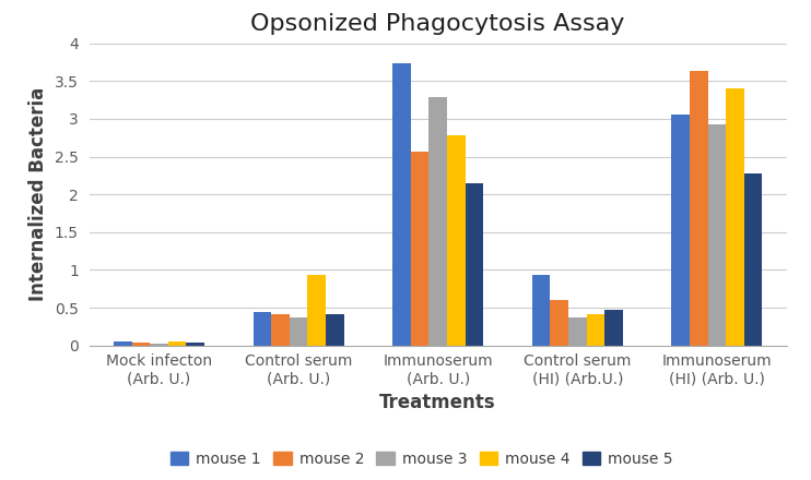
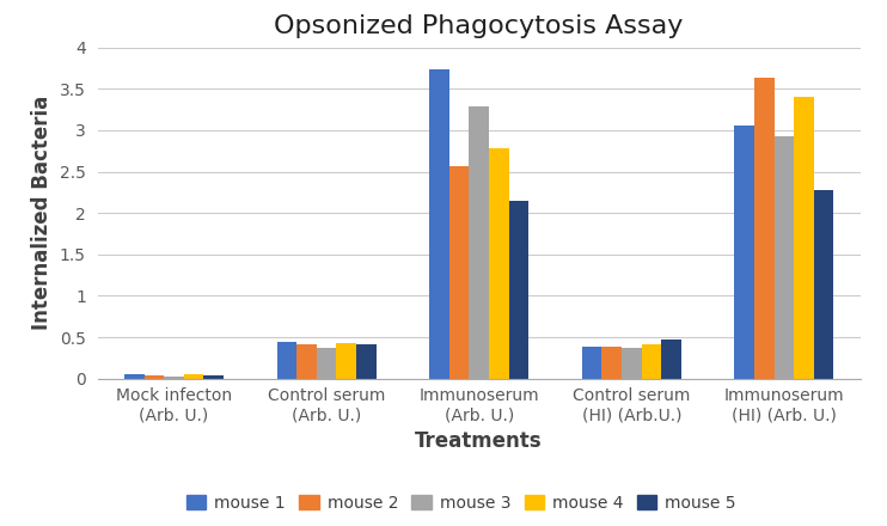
mouse 4/Control serum (Arb. U.): 0.94 -> 0.43
mouse 1/Control serum (HI) (Arb.U.): 0.94 -> 0.38
mouse 2/Control serum (HI) (Arb.U.): 0.60 -> 0.38
